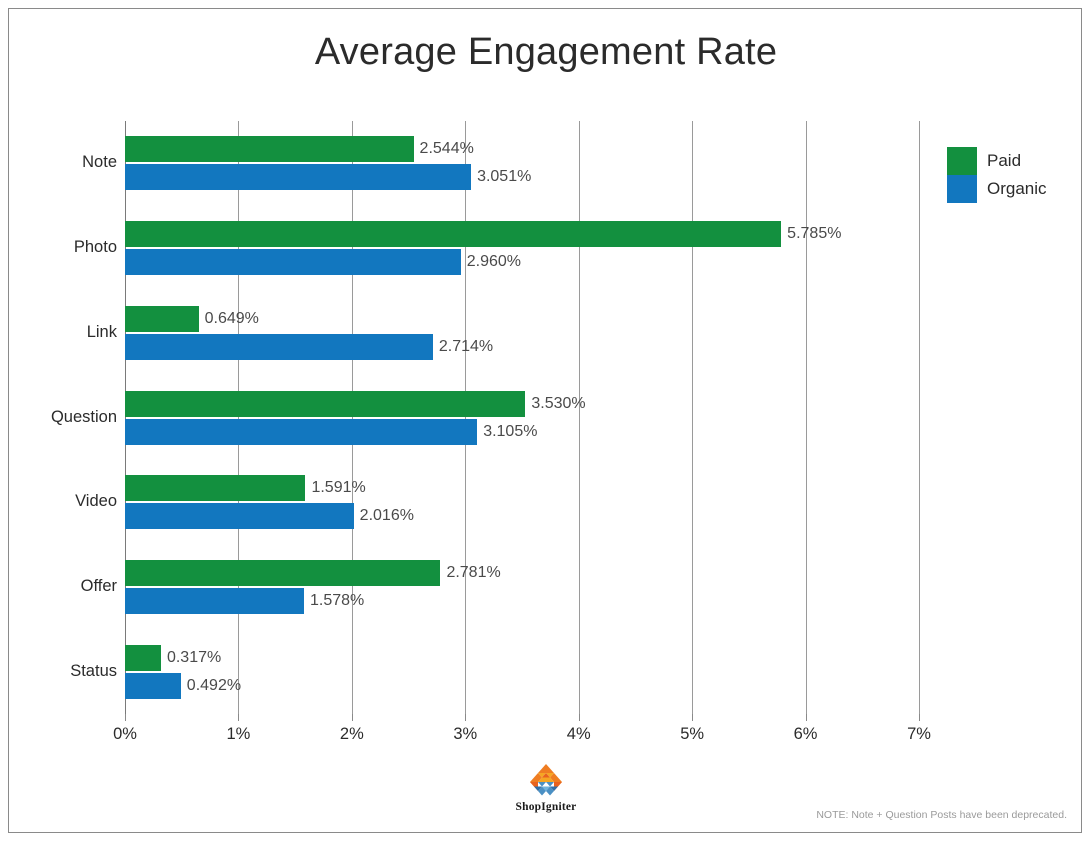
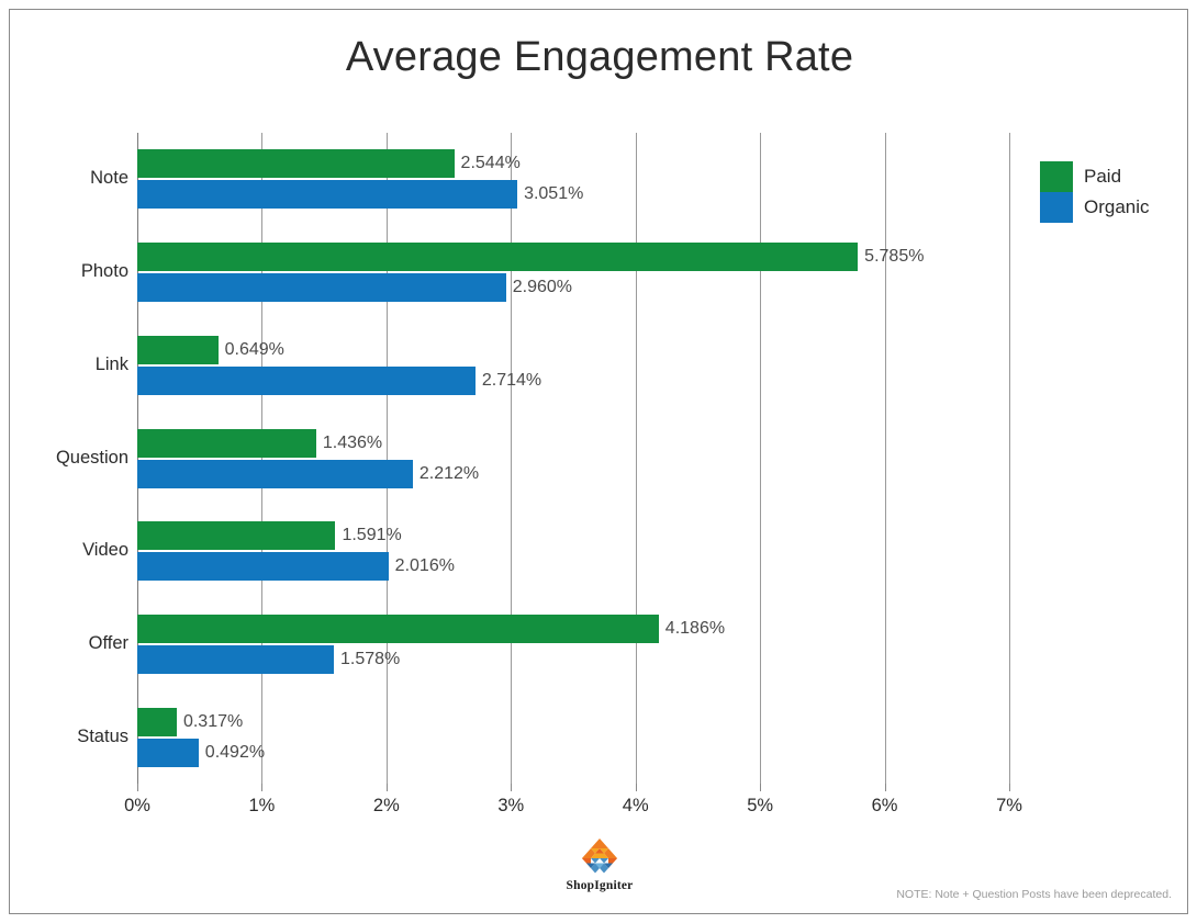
Paid/Question: 3.530% -> 1.436%
Organic/Question: 3.105% -> 2.212%
Paid/Offer: 2.781% -> 4.186%
